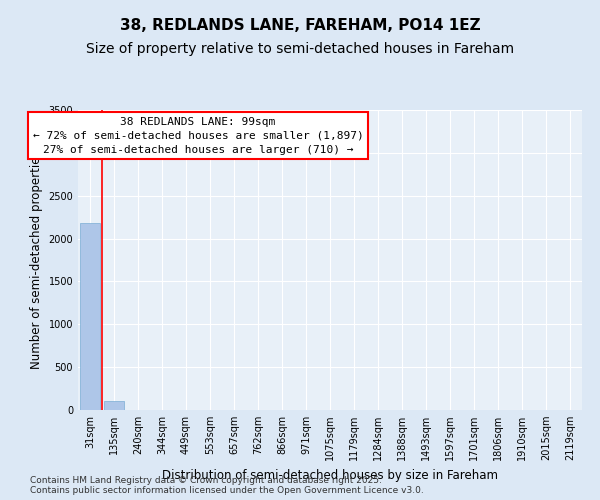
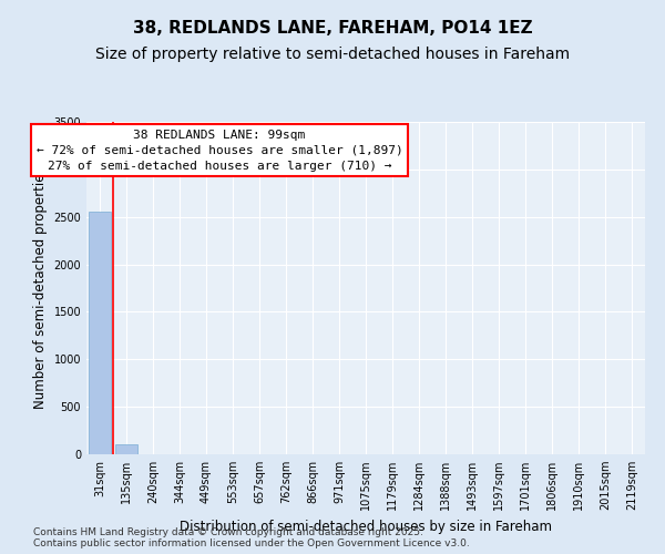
31sqm: 2180 -> 2550
